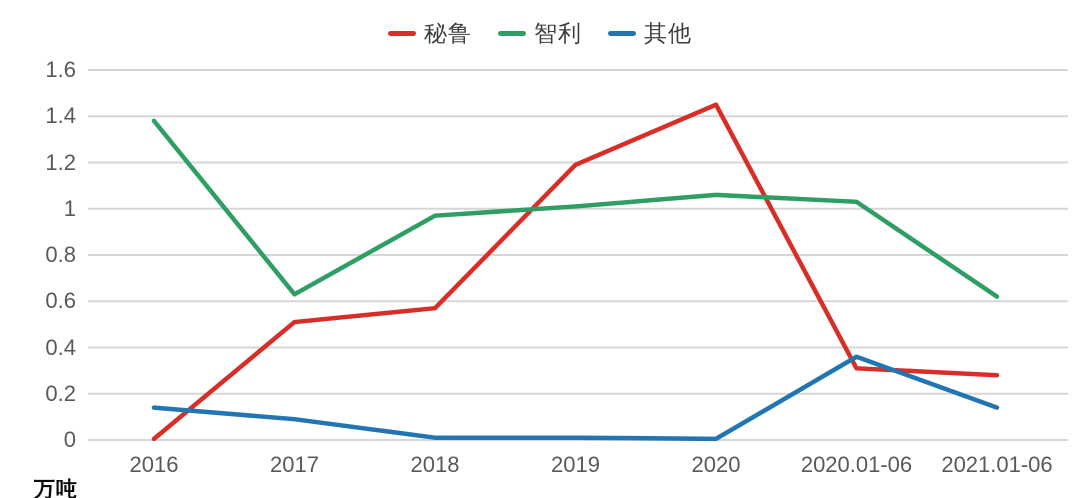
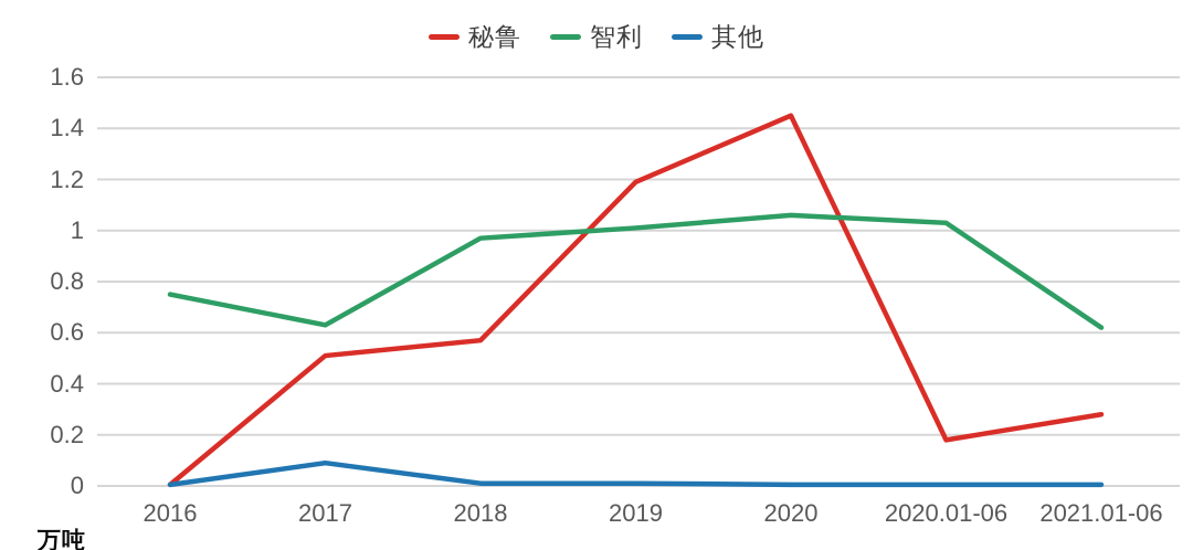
智利/2016: 1.38 -> 0.75
其他/2016: 0.14 -> 0.01
秘鲁/2020.01-06: 0.31 -> 0.18
其他/2020.01-06: 0.36 -> 0.01
其他/2021.01-06: 0.14 -> 0.01
